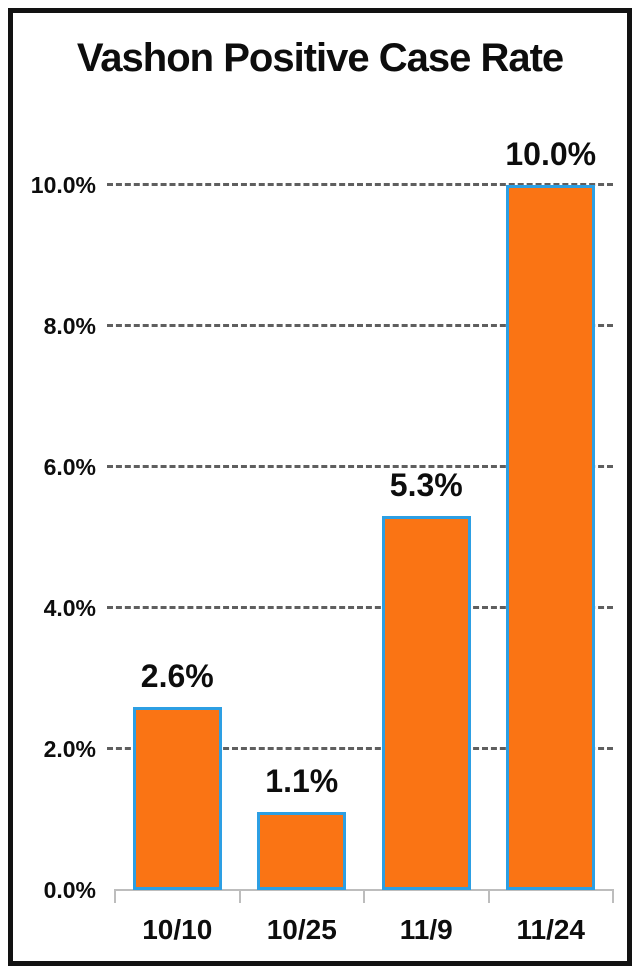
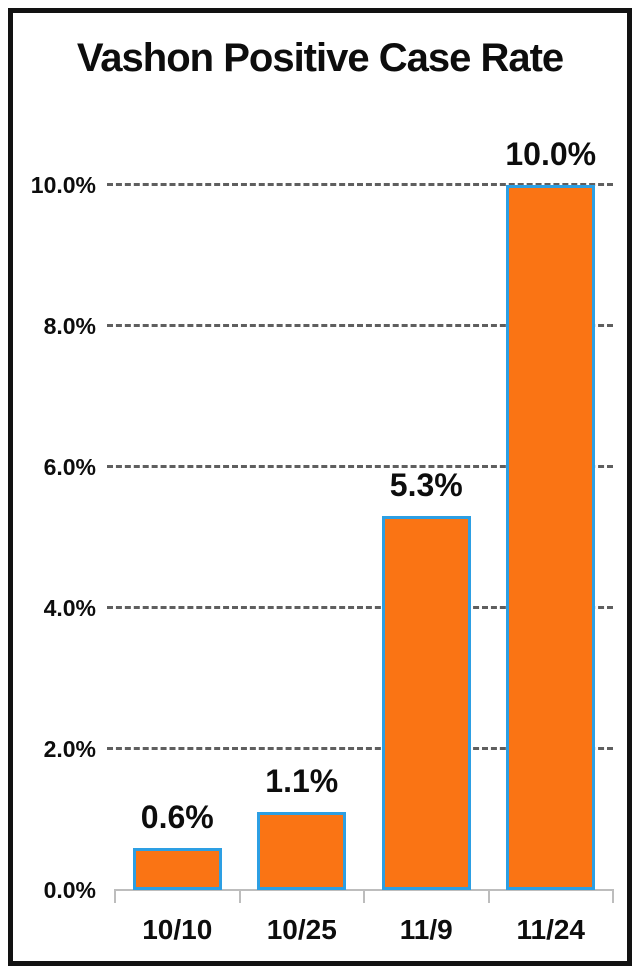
10/10: 2.6% -> 0.6%
